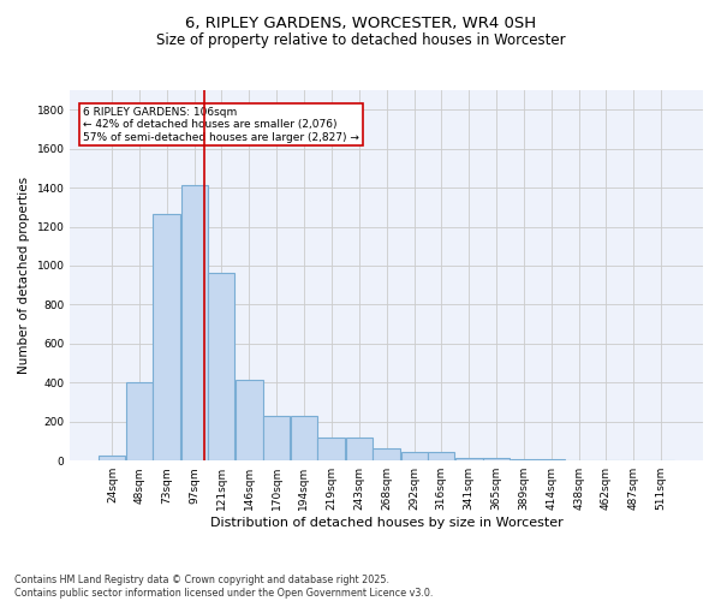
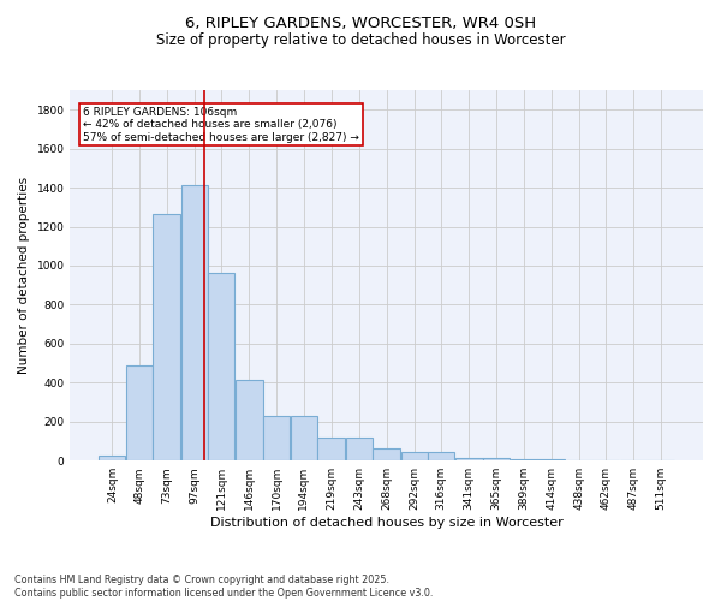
48sqm: 400 -> 490
